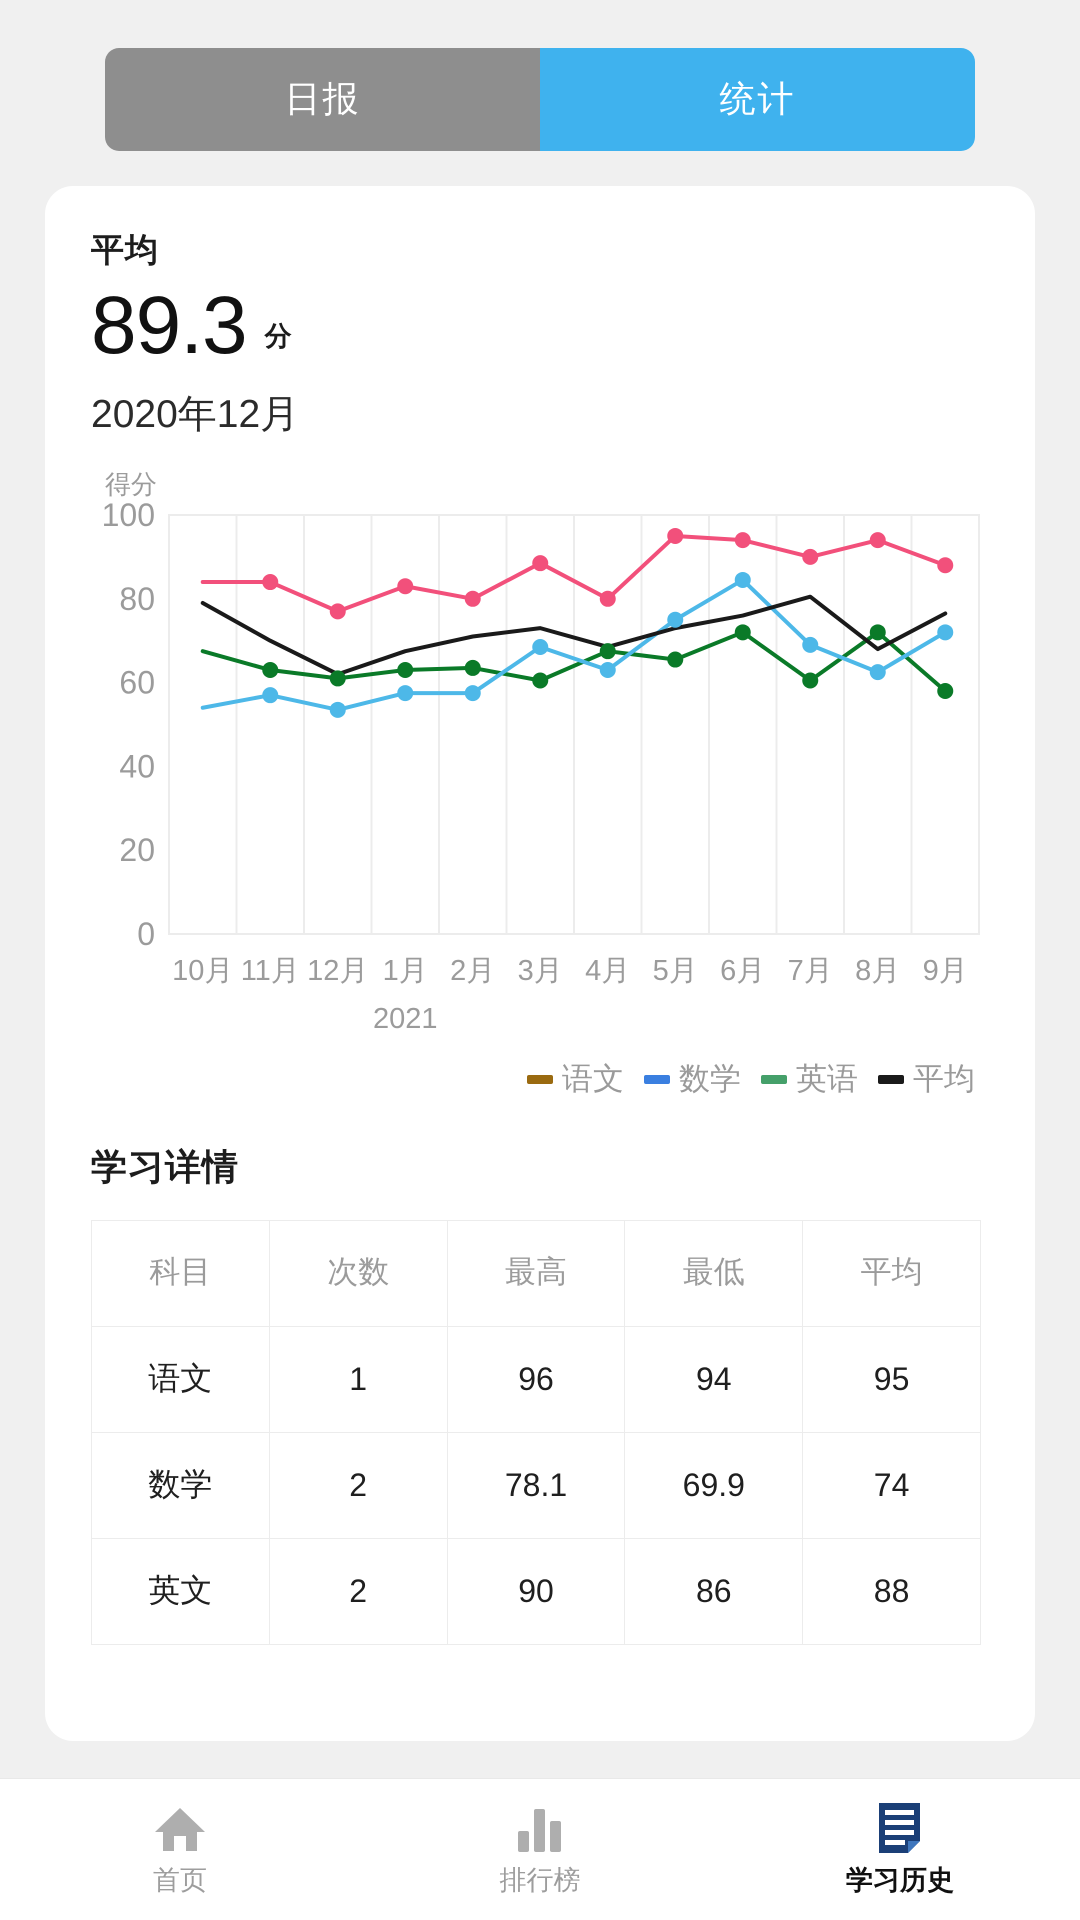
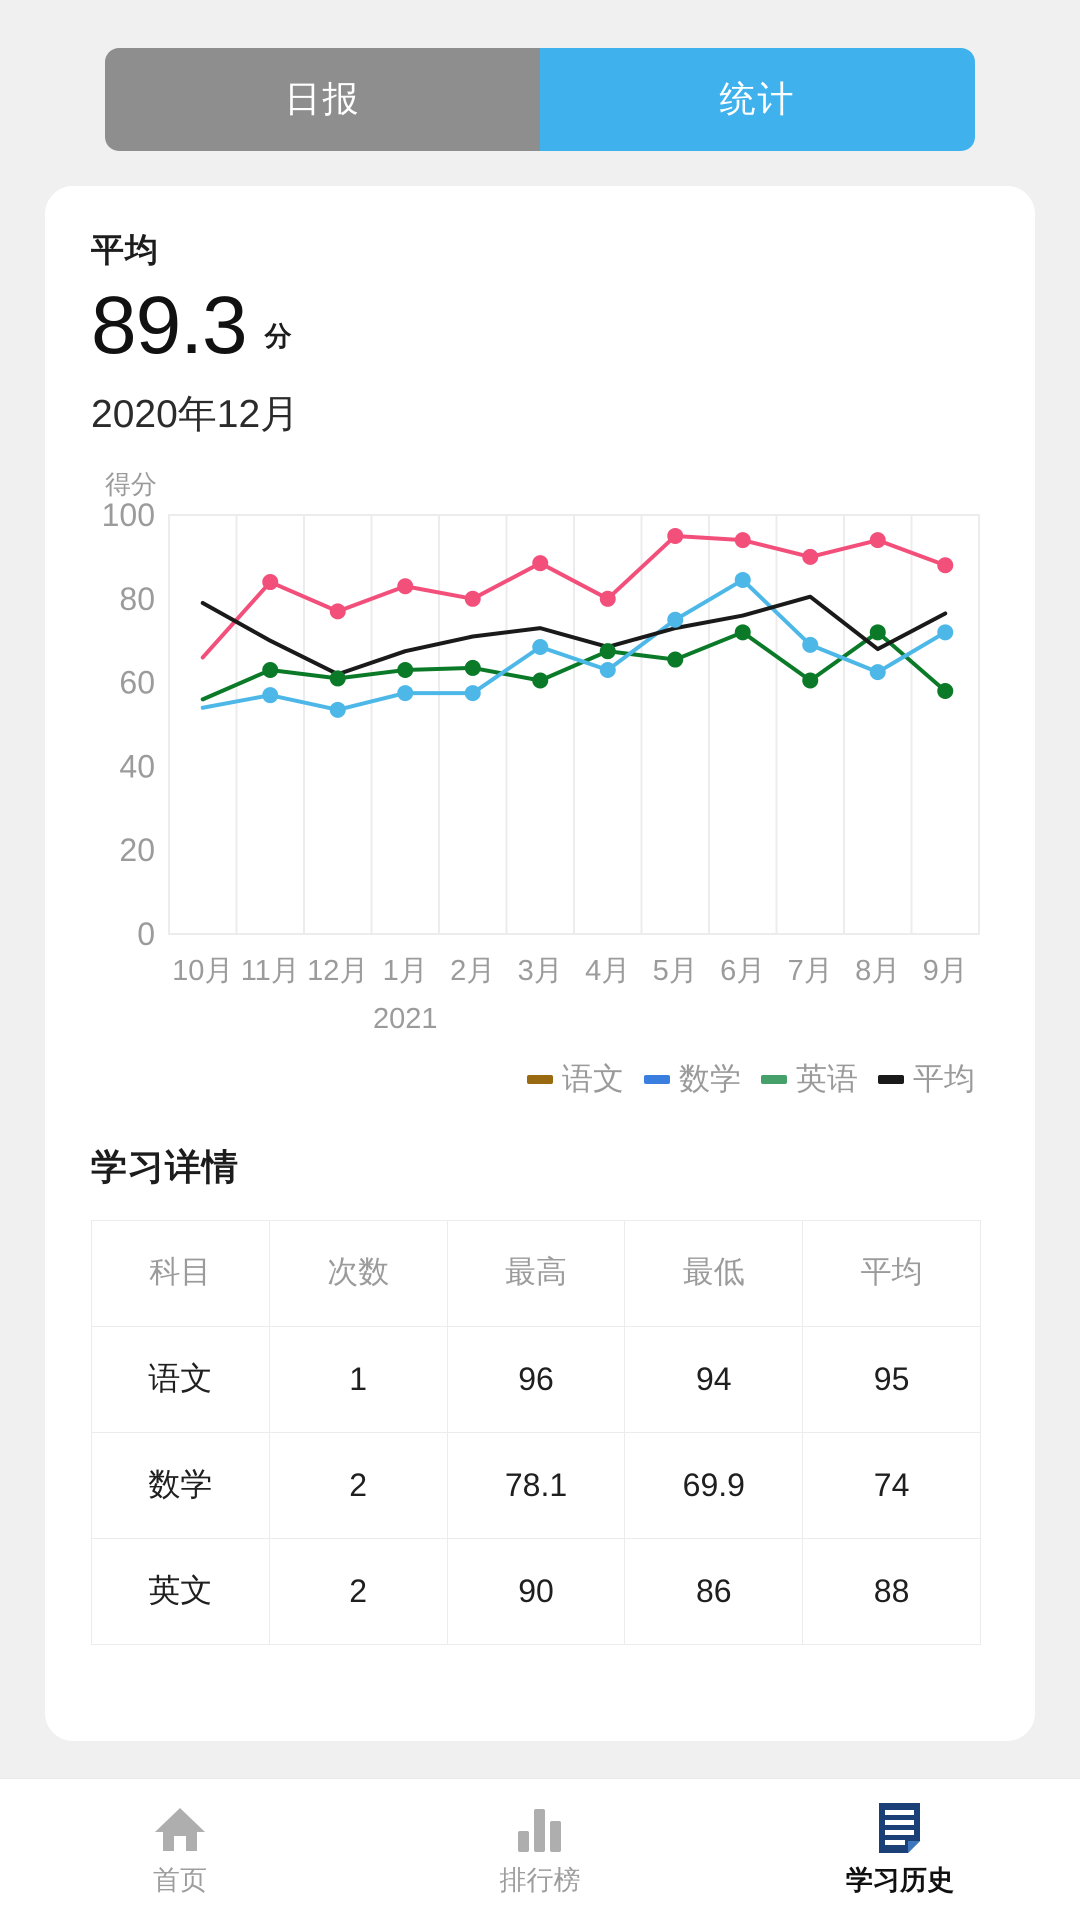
语文/10月: 84 -> 66
英语/10月: 68 -> 56
